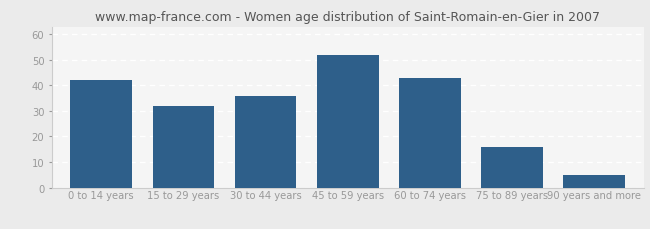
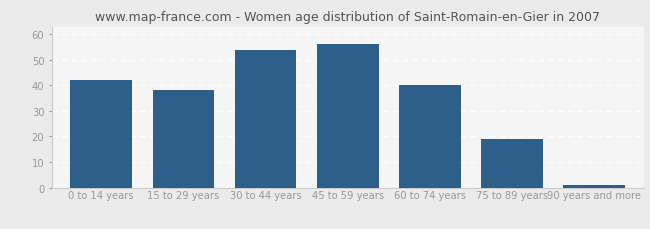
15 to 29 years: 32 -> 38
30 to 44 years: 36 -> 54
45 to 59 years: 52 -> 56
60 to 74 years: 43 -> 40
75 to 89 years: 16 -> 19
90 years and more: 5 -> 1
